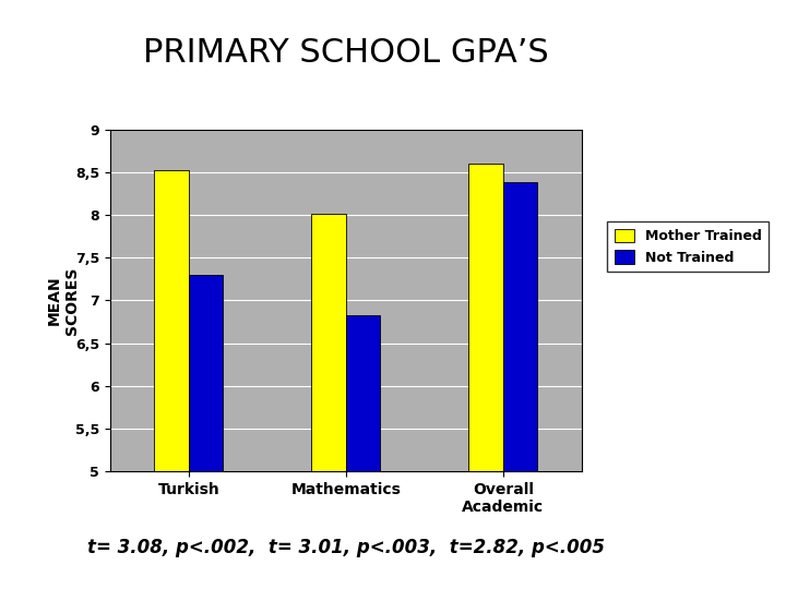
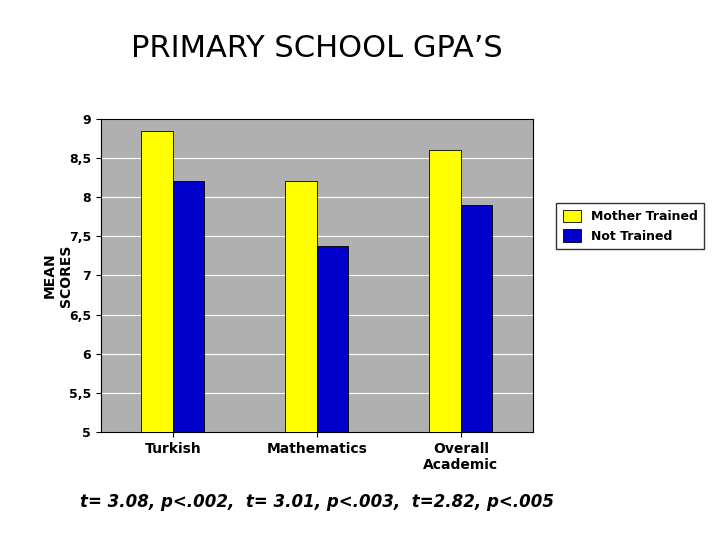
Mother Trained/Turkish: 8,52 -> 8,85
Not Trained/Turkish: 7,30 -> 8,20
Mother Trained/Mathematics: 8,02 -> 8,20
Not Trained/Mathematics: 6,82 -> 7,38
Not Trained/Overall Academic: 8,38 -> 7,90
